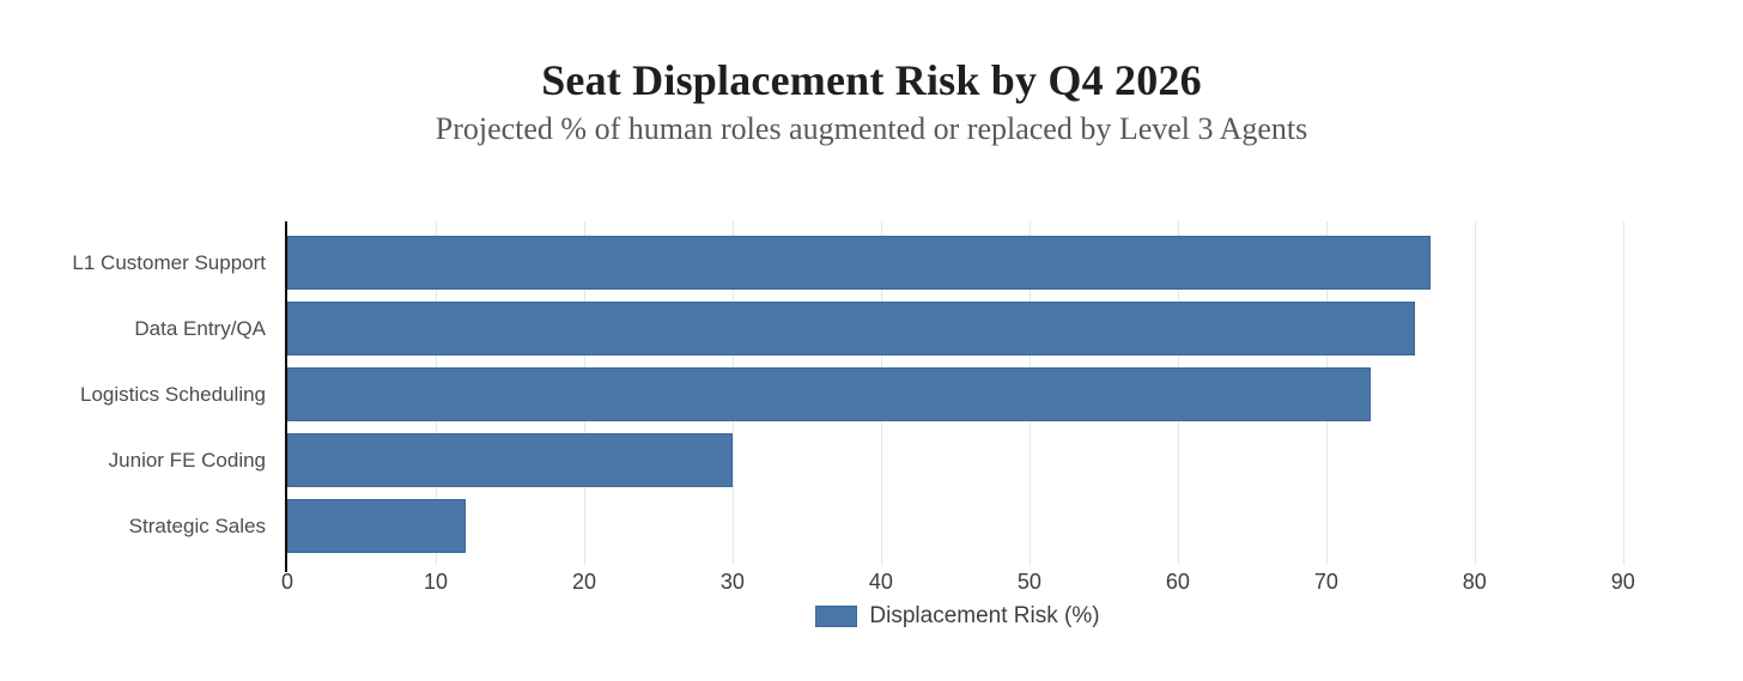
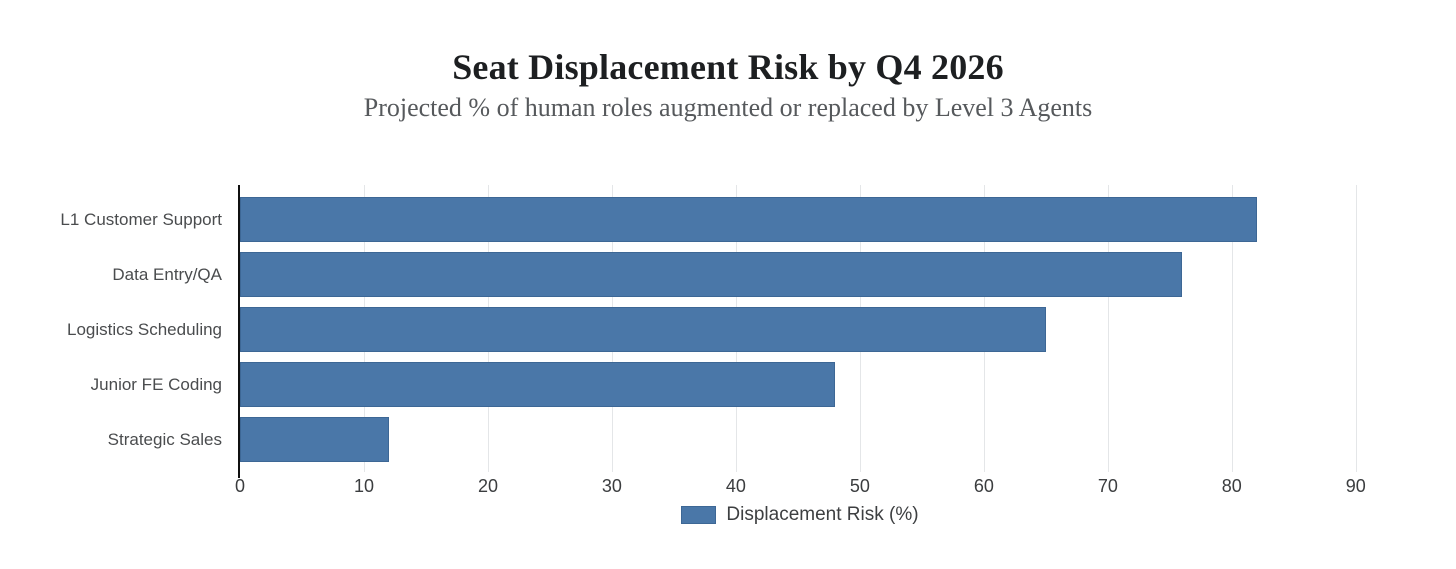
L1 Customer Support: 77 -> 82
Logistics Scheduling: 73 -> 65
Junior FE Coding: 30 -> 48
